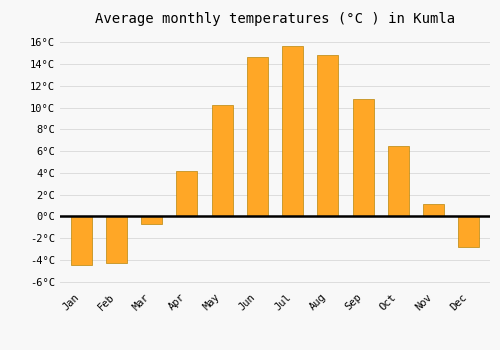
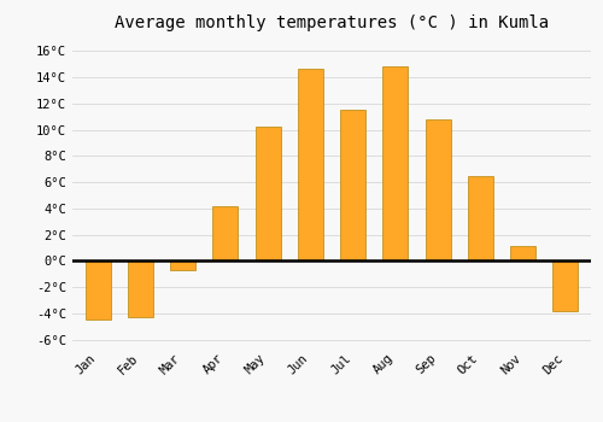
Jul: 15.7°C -> 11.5°C
Dec: -2.8°C -> -3.8°C
